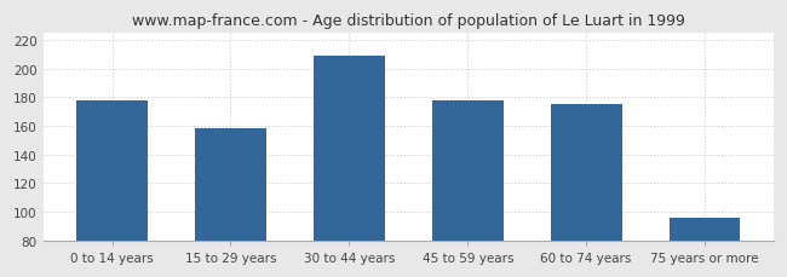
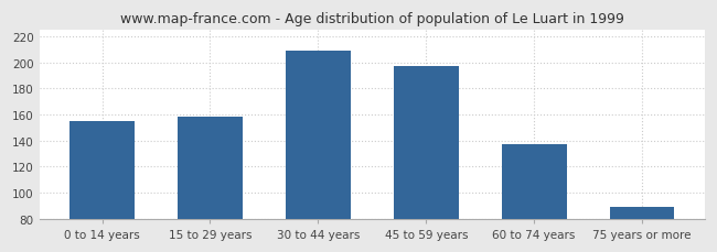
0 to 14 years: 178 -> 155
45 to 59 years: 178 -> 197
60 to 74 years: 175 -> 137
75 years or more: 96 -> 89
